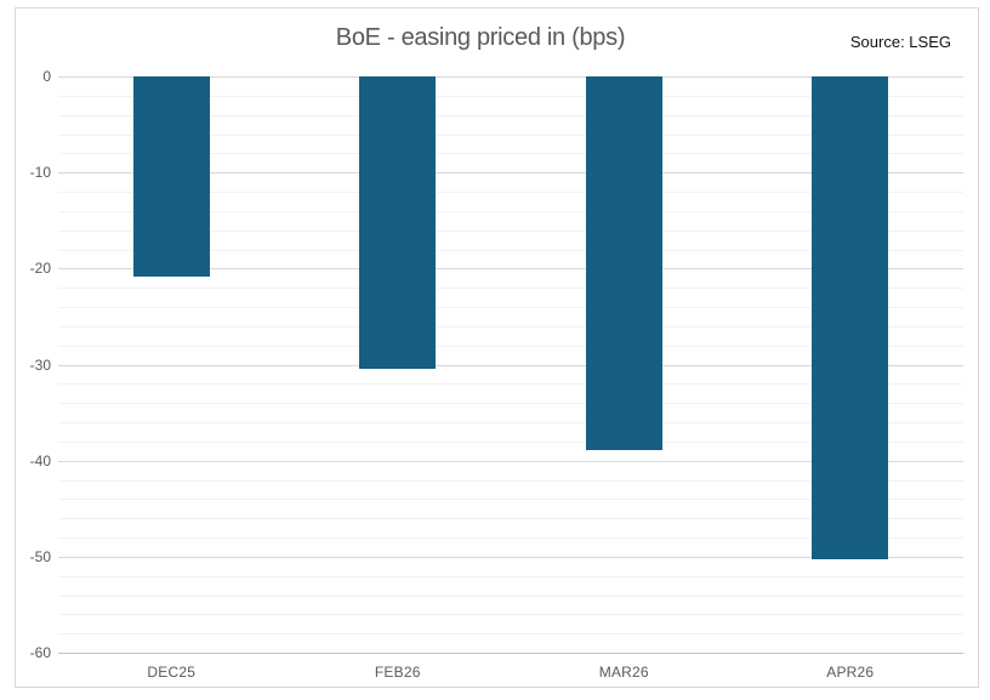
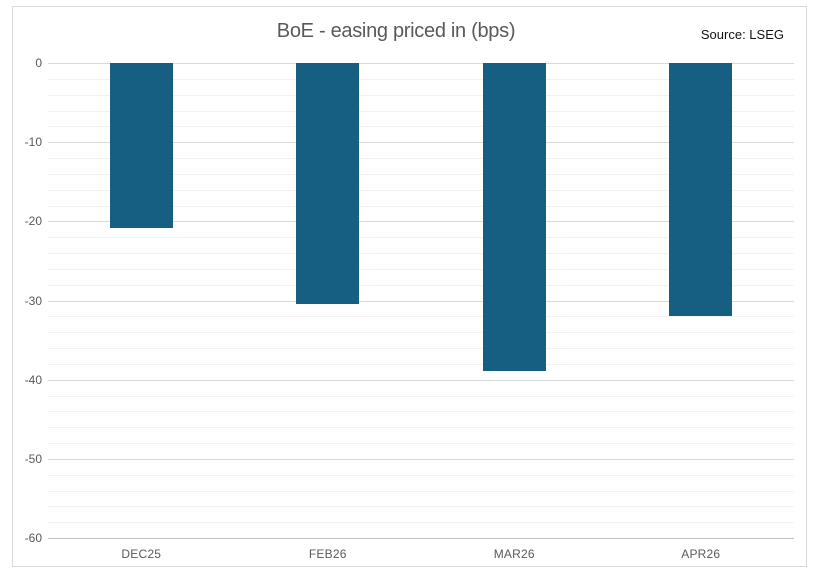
APR26: -50 -> -32
